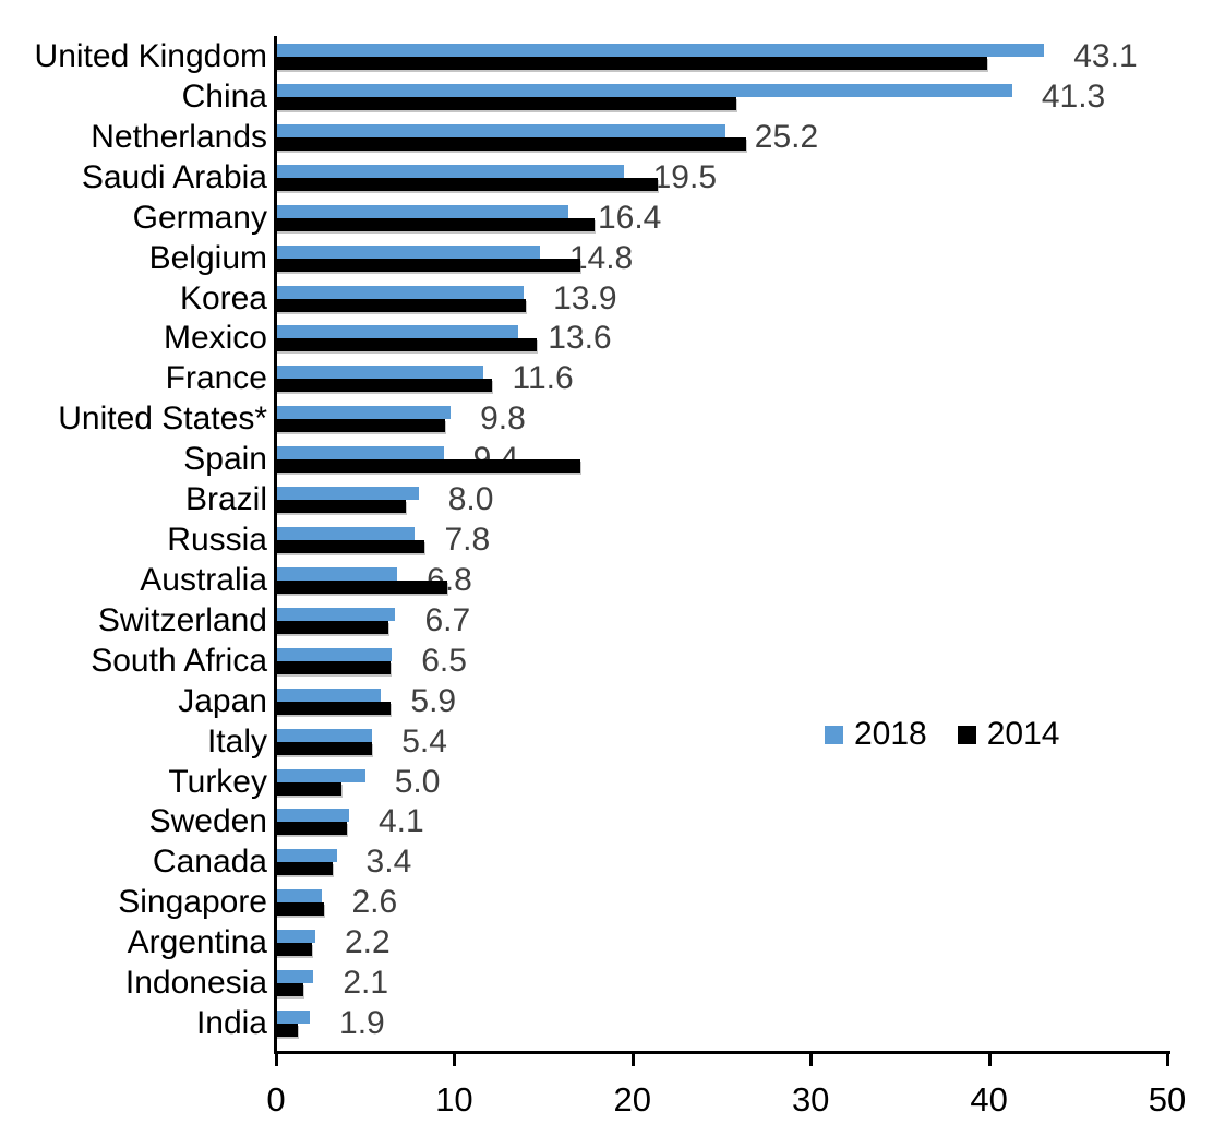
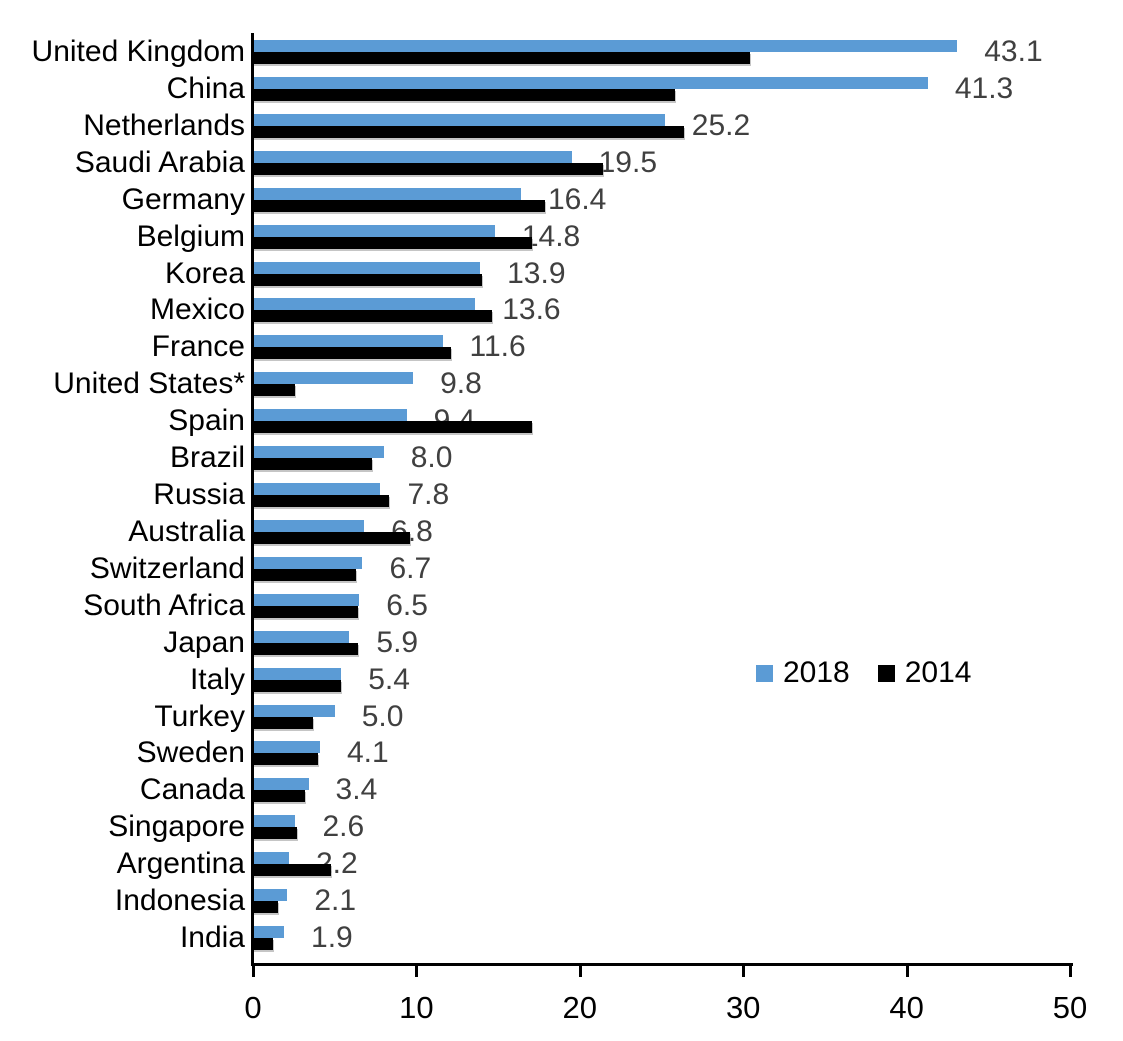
2014/United Kingdom: 39.9 -> 30.4
2014/United States*: 9.5 -> 2.6
2014/Argentina: 2.0 -> 4.8
